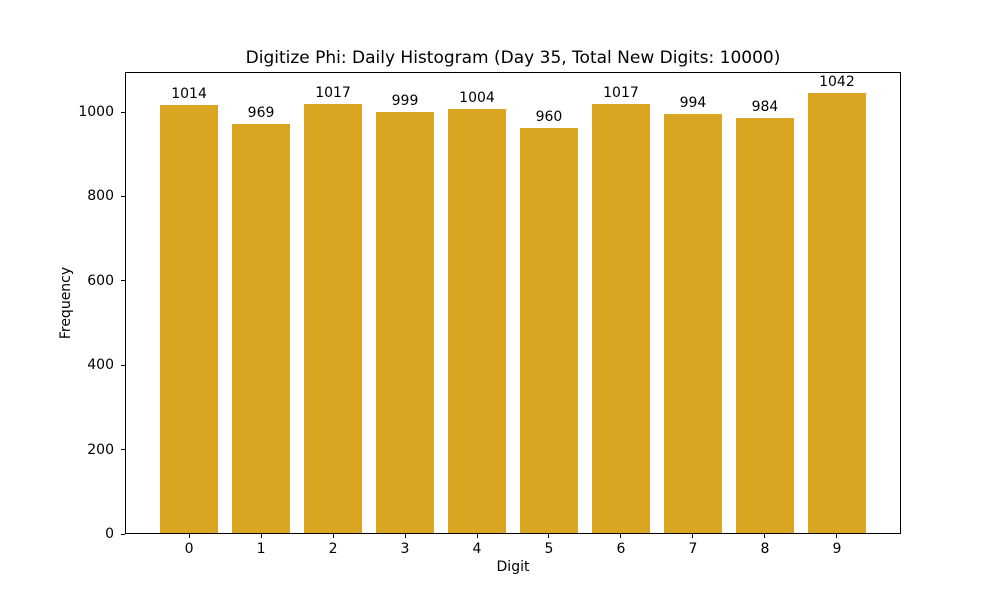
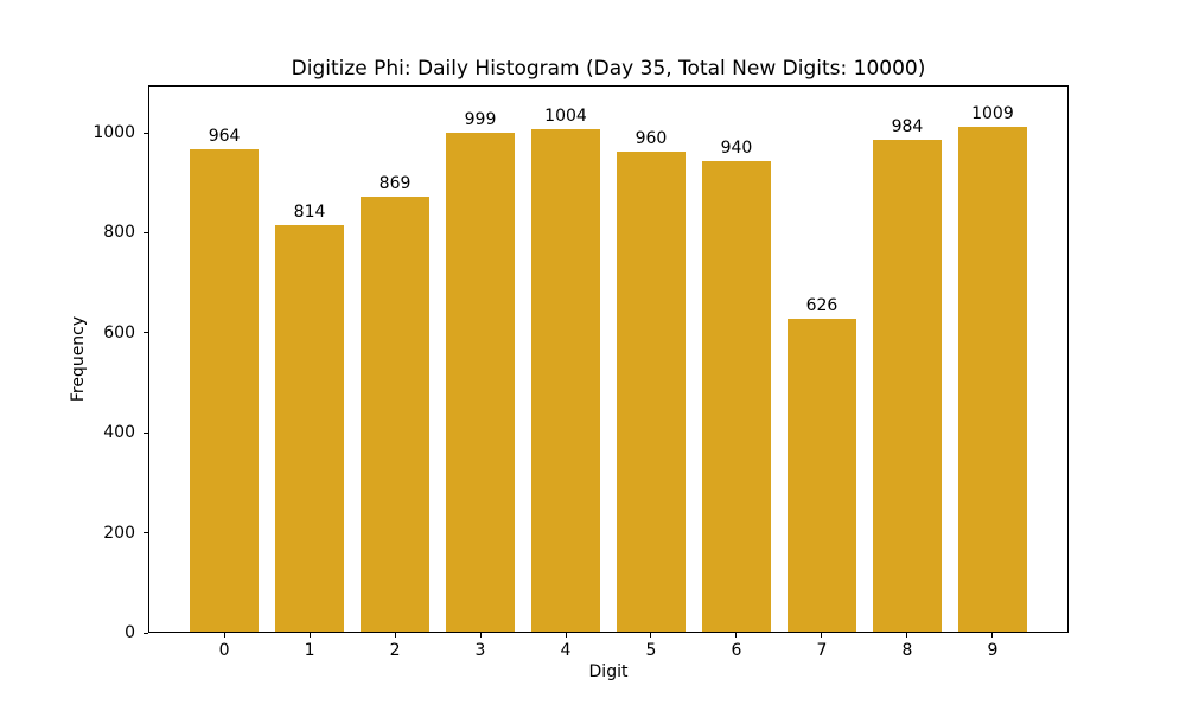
0: 1014 -> 964
1: 969 -> 814
2: 1017 -> 869
6: 1017 -> 940
7: 994 -> 626
9: 1042 -> 1009
